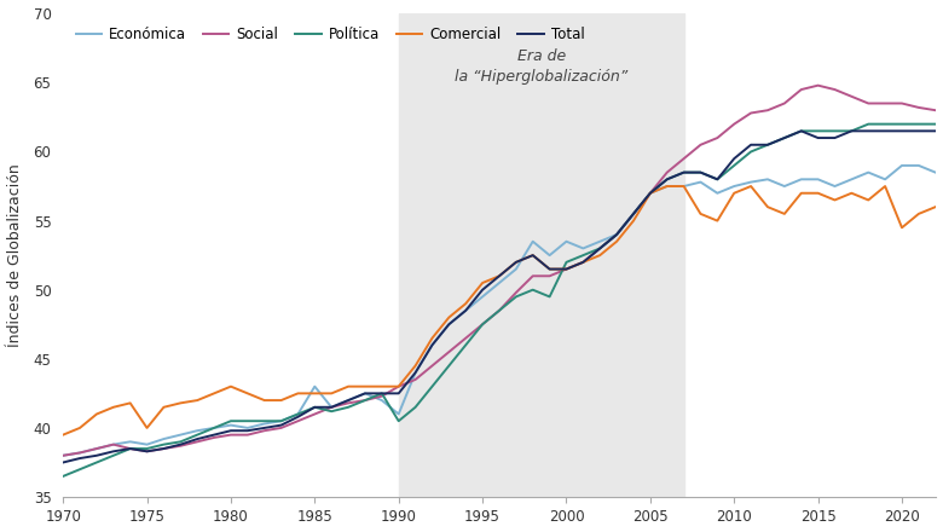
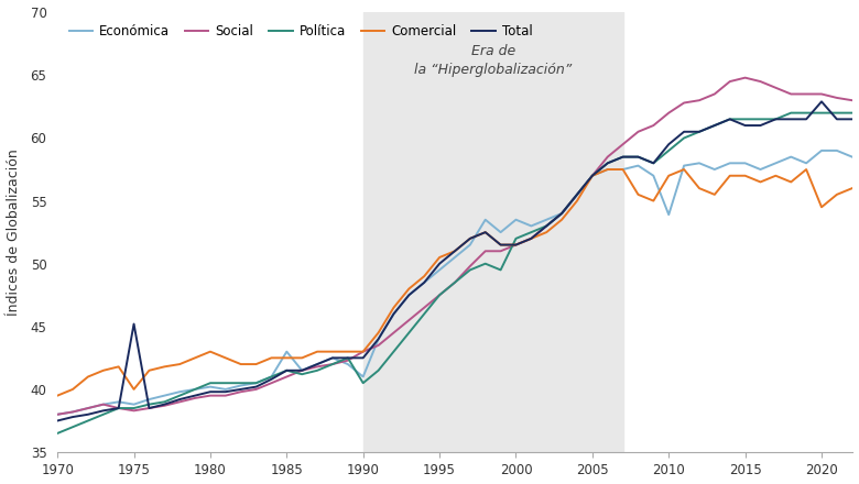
Total/1975: 38.3 -> 45.2
Económica/2010: 57.5 -> 53.9
Total/2020: 61.5 -> 62.9
